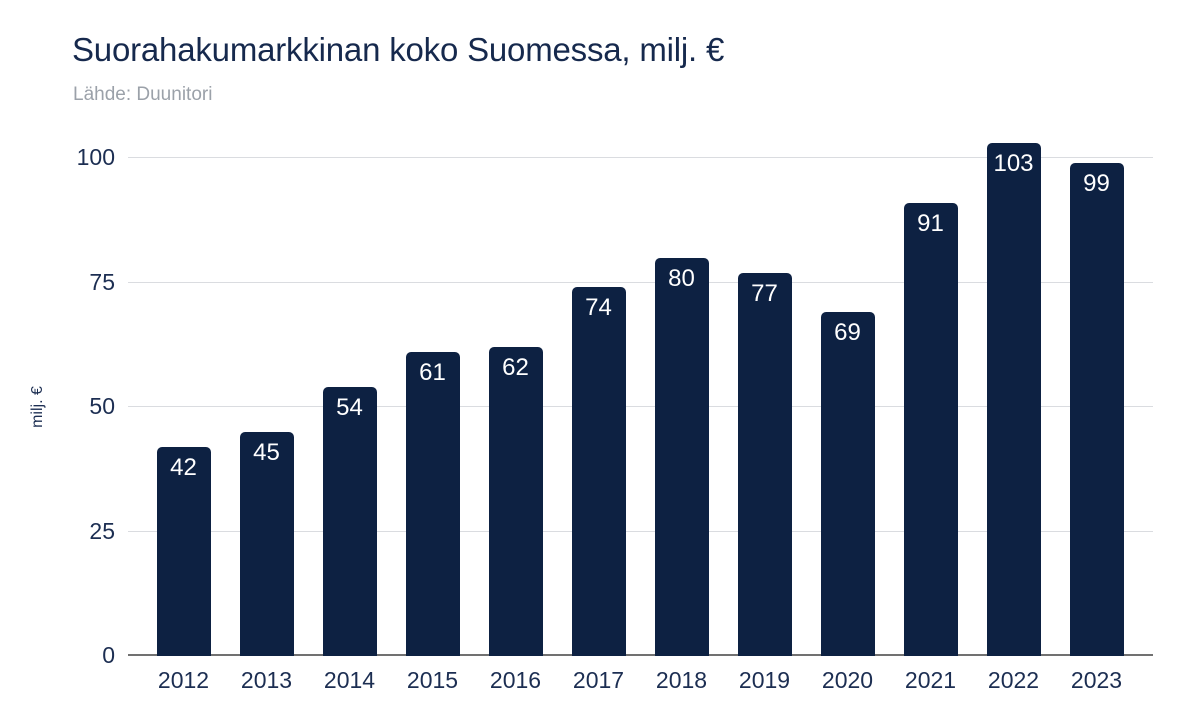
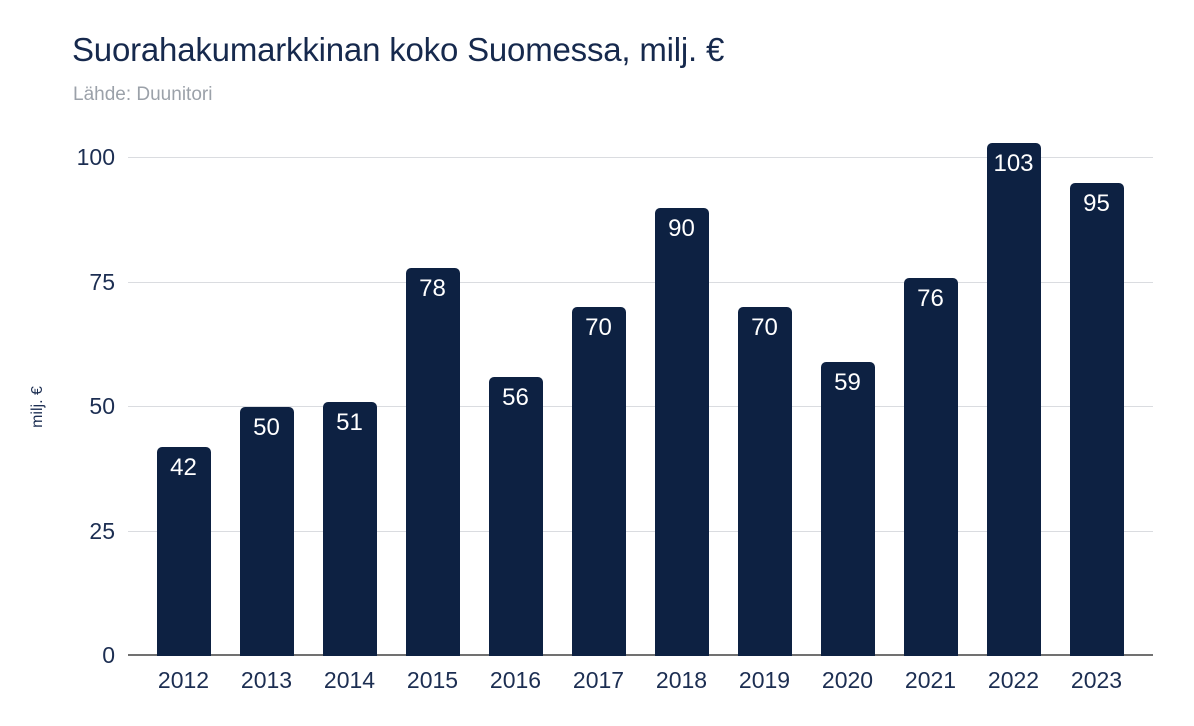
2013: 45 -> 50
2014: 54 -> 51
2015: 61 -> 78
2016: 62 -> 56
2017: 74 -> 70
2018: 80 -> 90
2019: 77 -> 70
2020: 69 -> 59
2021: 91 -> 76
2023: 99 -> 95
